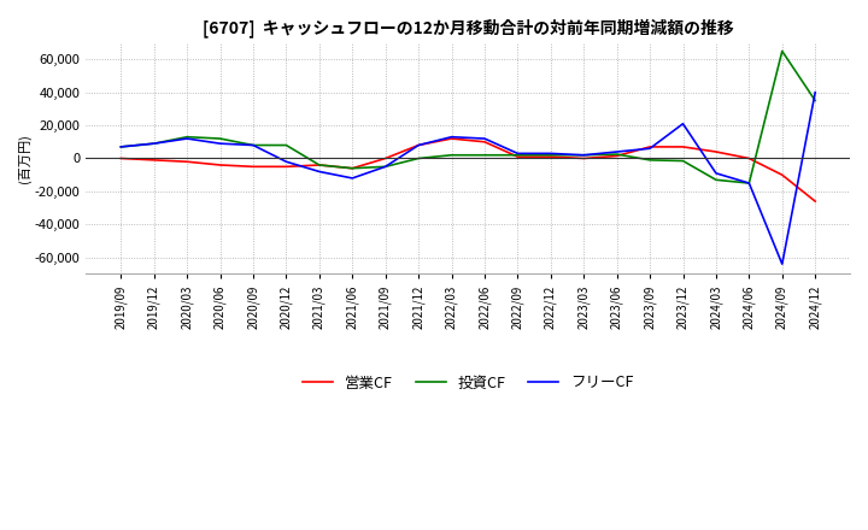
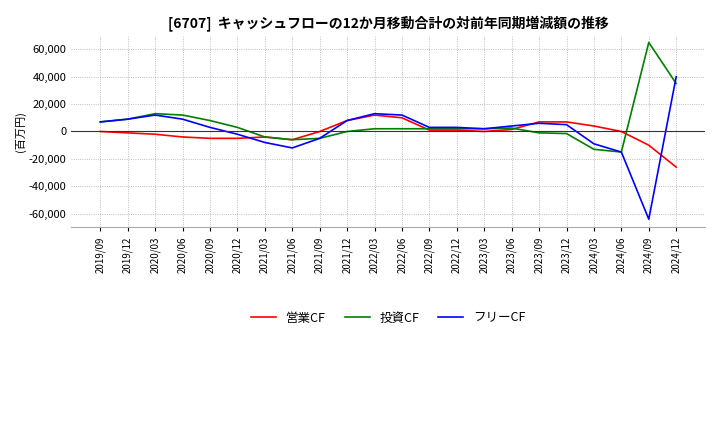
フリーCF/2020/09: 8,000 -> 3,000
投資CF/2020/12: 8,000 -> 3,000
フリーCF/2023/12: 21,000 -> 5,000
